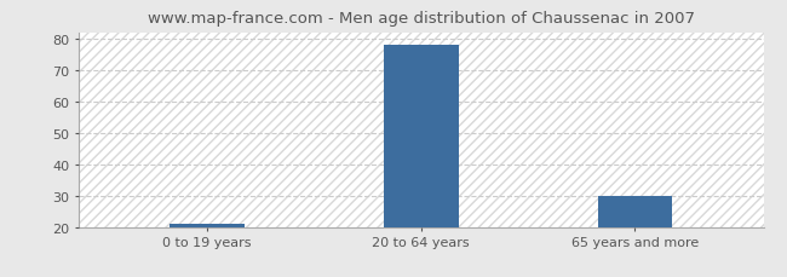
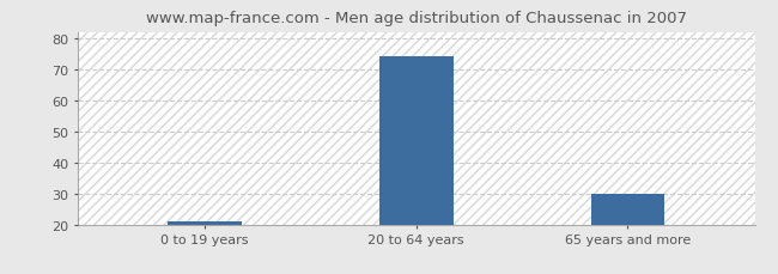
20 to 64 years: 78 -> 74
